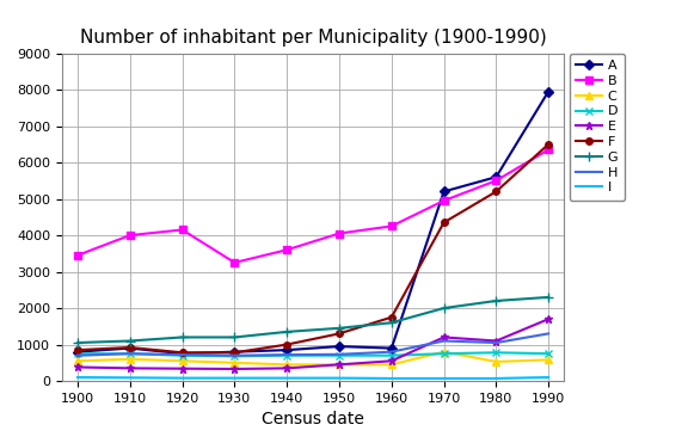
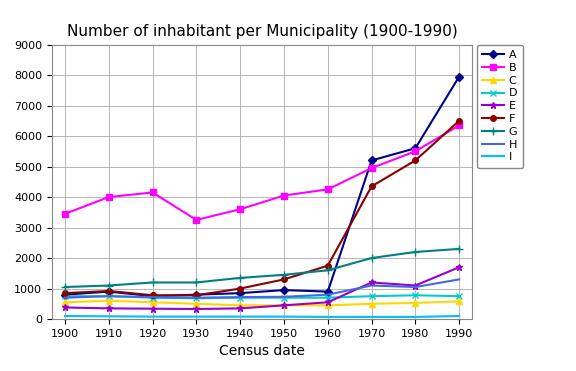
C/1970: 800 -> 500
